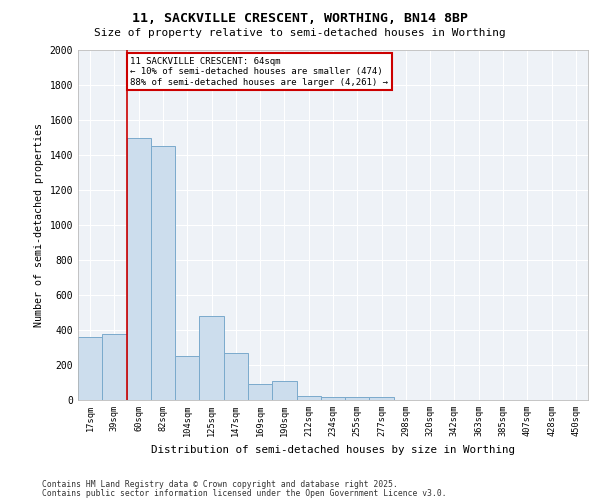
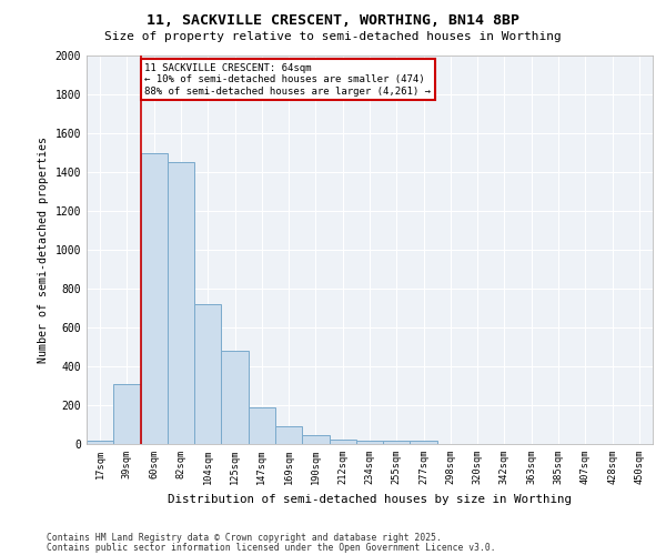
17sqm: 360 -> 20
39sqm: 380 -> 310
104sqm: 250 -> 720
147sqm: 270 -> 190
190sqm: 110 -> 40
